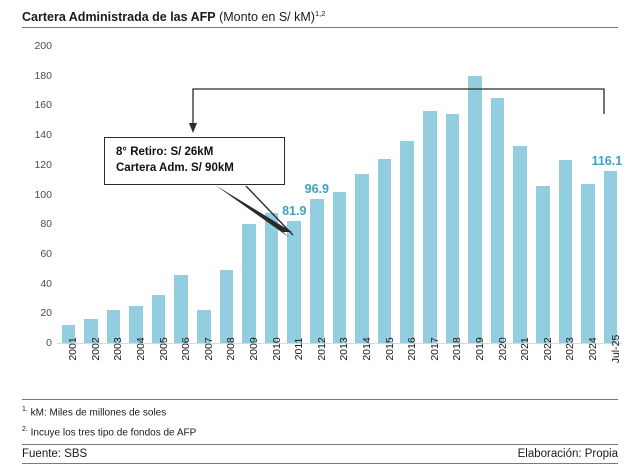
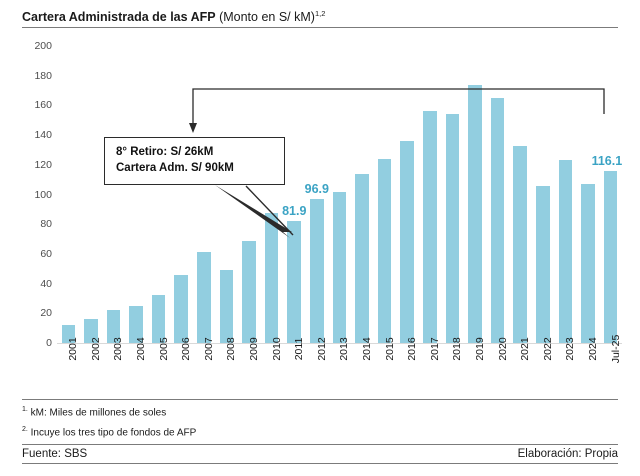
2007: 22 -> 61
2009: 80 -> 69
2019: 180 -> 174
